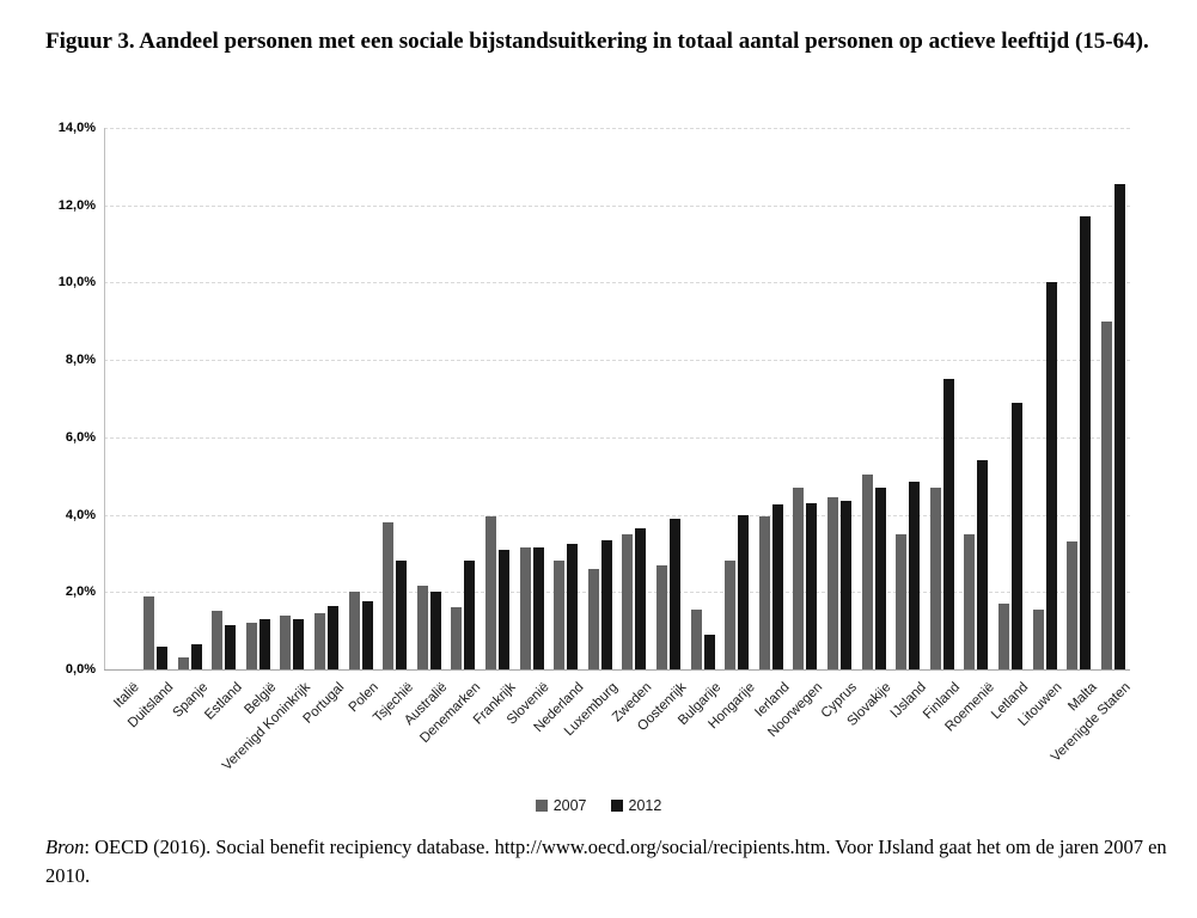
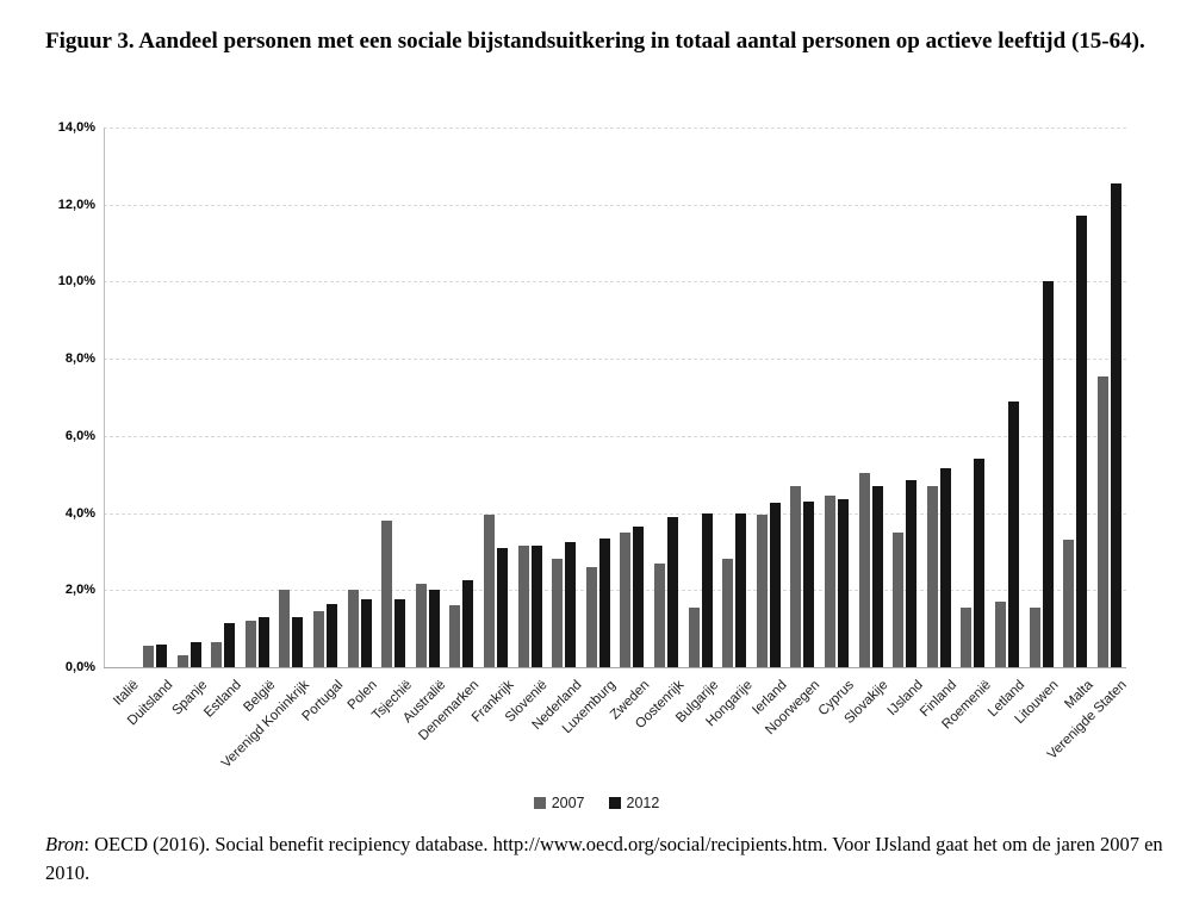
2007/Duitsland: 1,9% -> 0,6%
2007/Estland: 1,5% -> 0,7%
2007/Verenigd Koninkrijk: 1,4% -> 2,0%
2012/Tsjechië: 2,8% -> 1,8%
2012/Denemarken: 2,8% -> 2,2%
2012/Bulgarije: 0,9% -> 4,0%
2012/Finland: 7,5% -> 5,2%
2007/Roemenië: 3,5% -> 1,6%
2007/Verenigde Staten: 9,0% -> 7,5%
